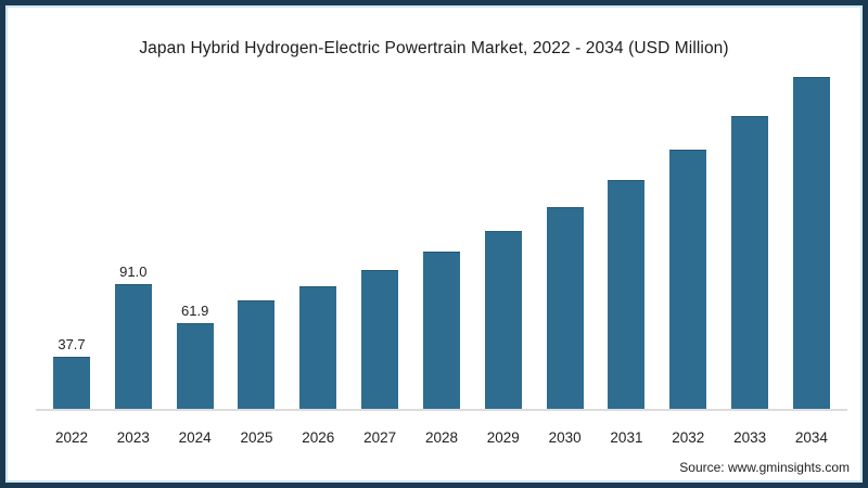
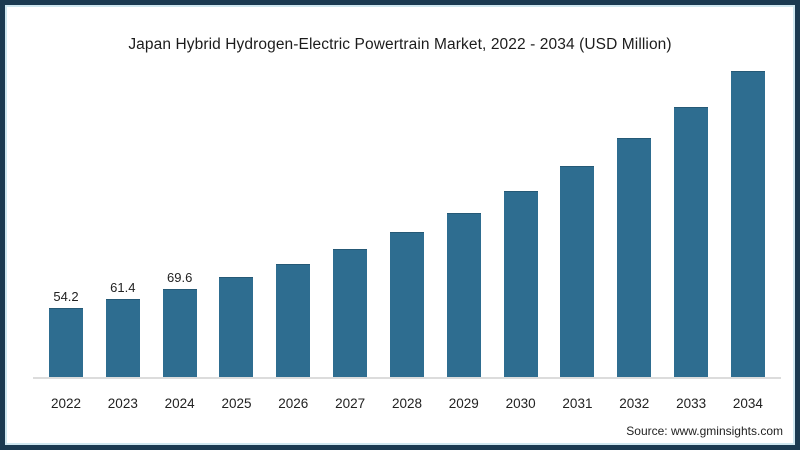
2022: 37.7 -> 54.2
2023: 91.0 -> 61.4
2024: 61.9 -> 69.6
